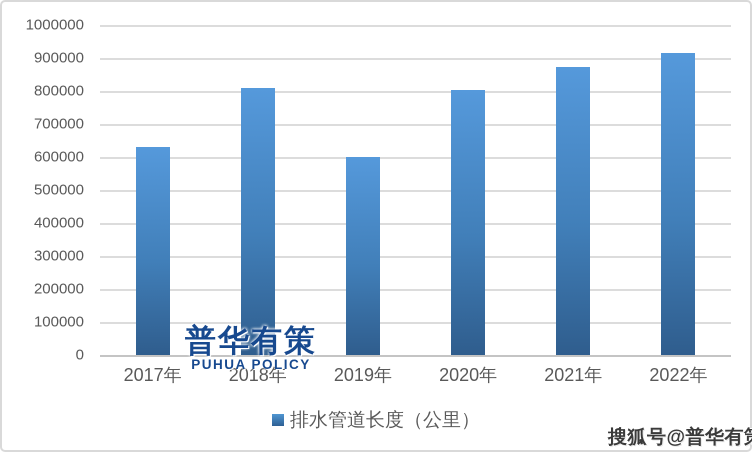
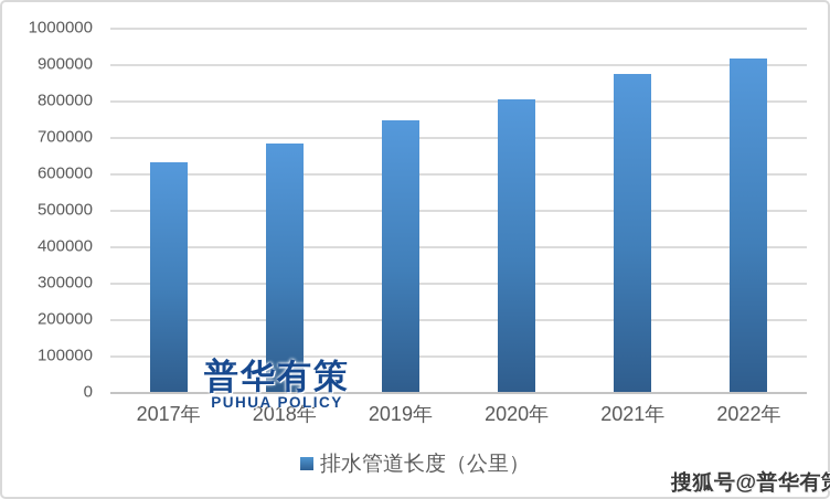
2018年: 810000 -> 680000
2019年: 600000 -> 740000
